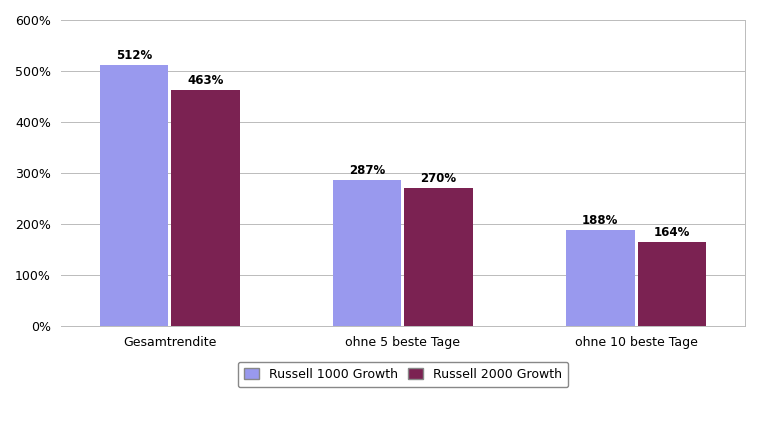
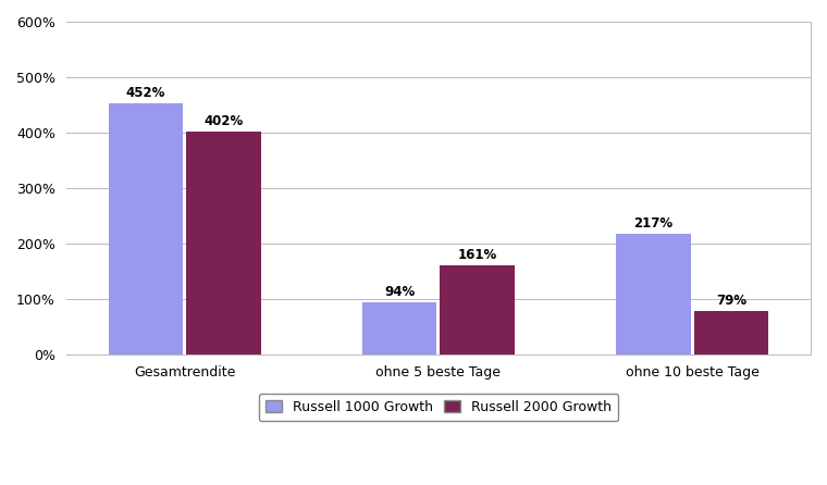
Russell 1000 Growth/Gesamtrendite: 512% -> 452%
Russell 2000 Growth/Gesamtrendite: 463% -> 402%
Russell 1000 Growth/ohne 5 beste Tage: 287% -> 94%
Russell 2000 Growth/ohne 5 beste Tage: 270% -> 161%
Russell 1000 Growth/ohne 10 beste Tage: 188% -> 217%
Russell 2000 Growth/ohne 10 beste Tage: 164% -> 79%
